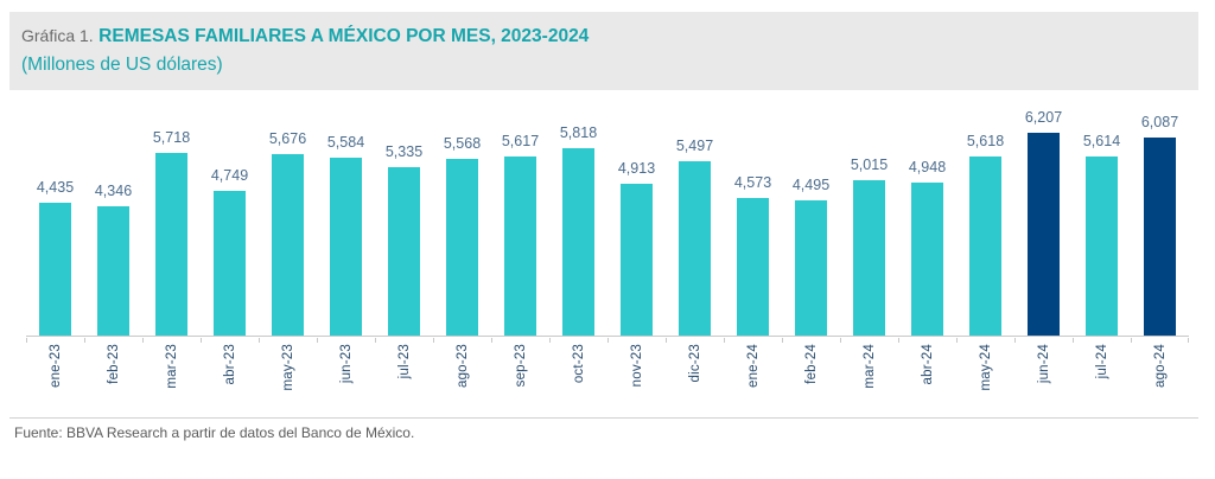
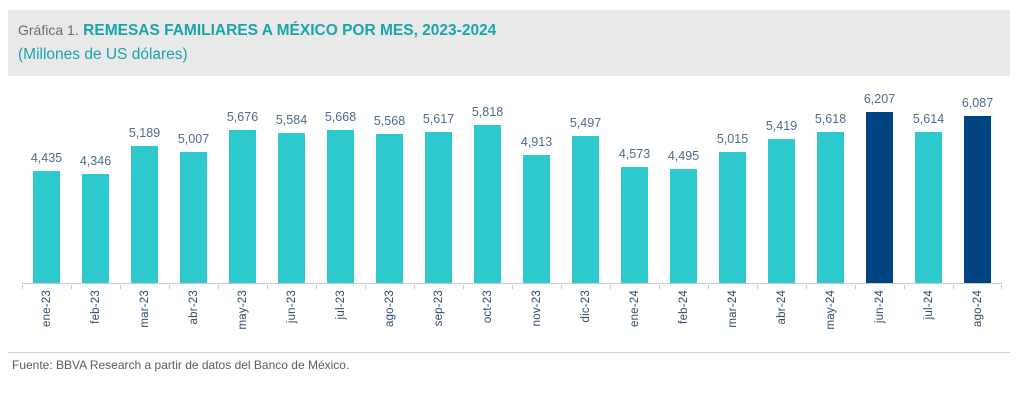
mar-23: 5,718 -> 5,189
abr-23: 4,749 -> 5,007
jul-23: 5,335 -> 5,668
abr-24: 4,948 -> 5,419
